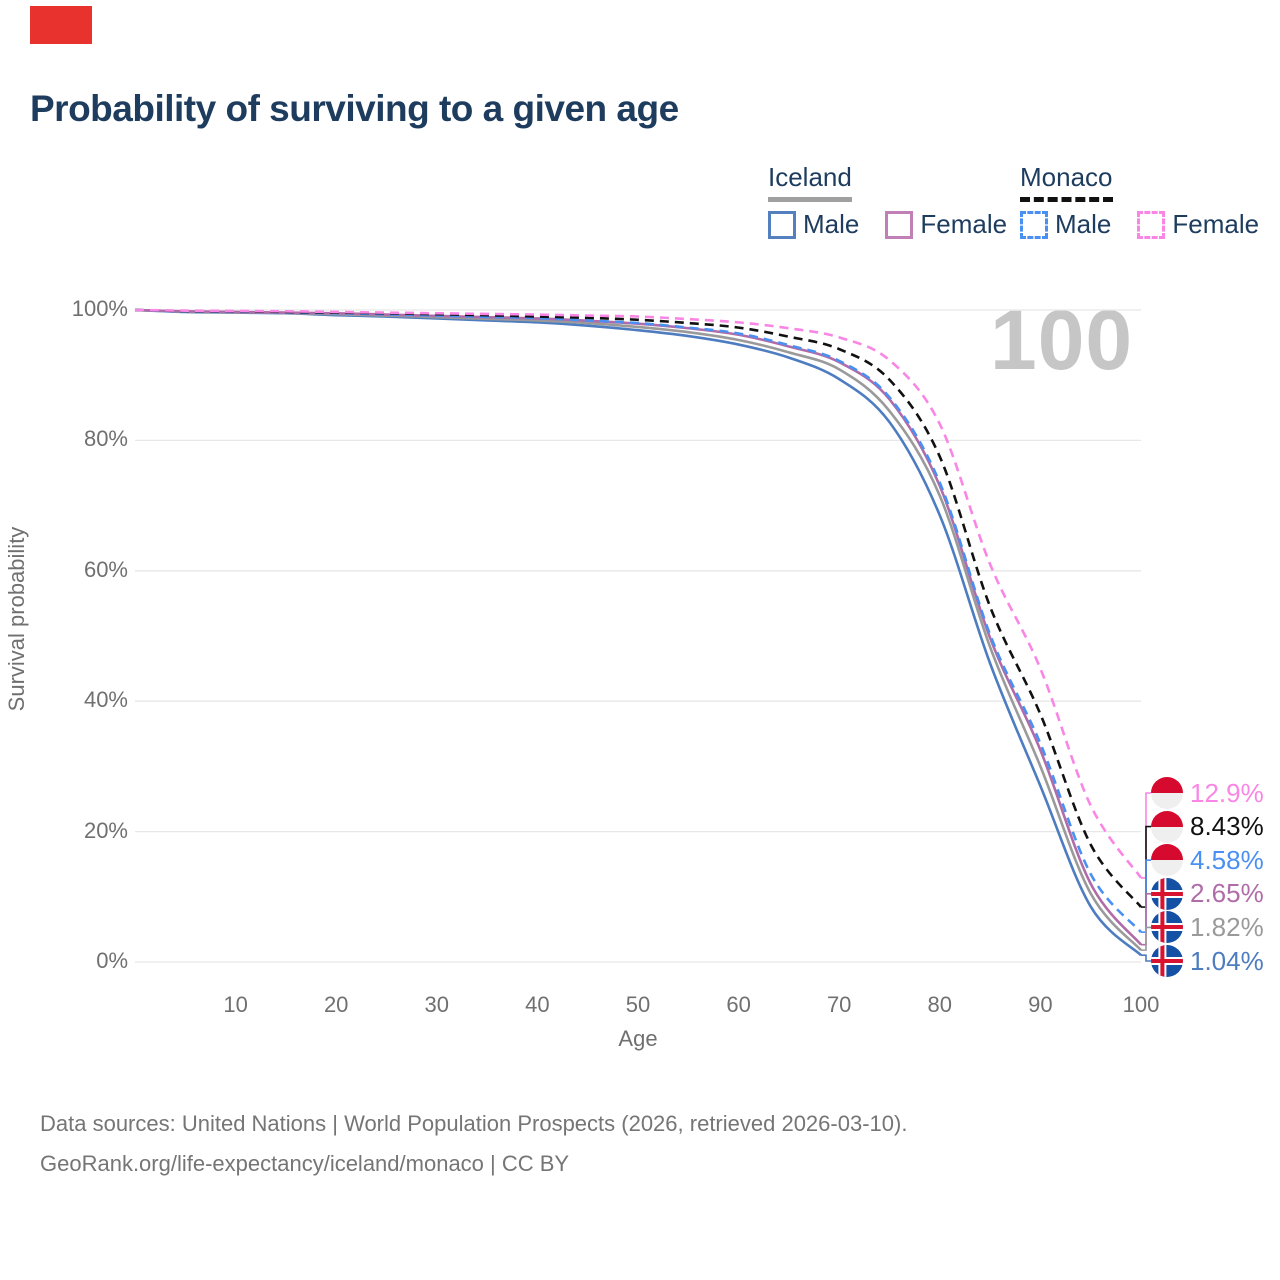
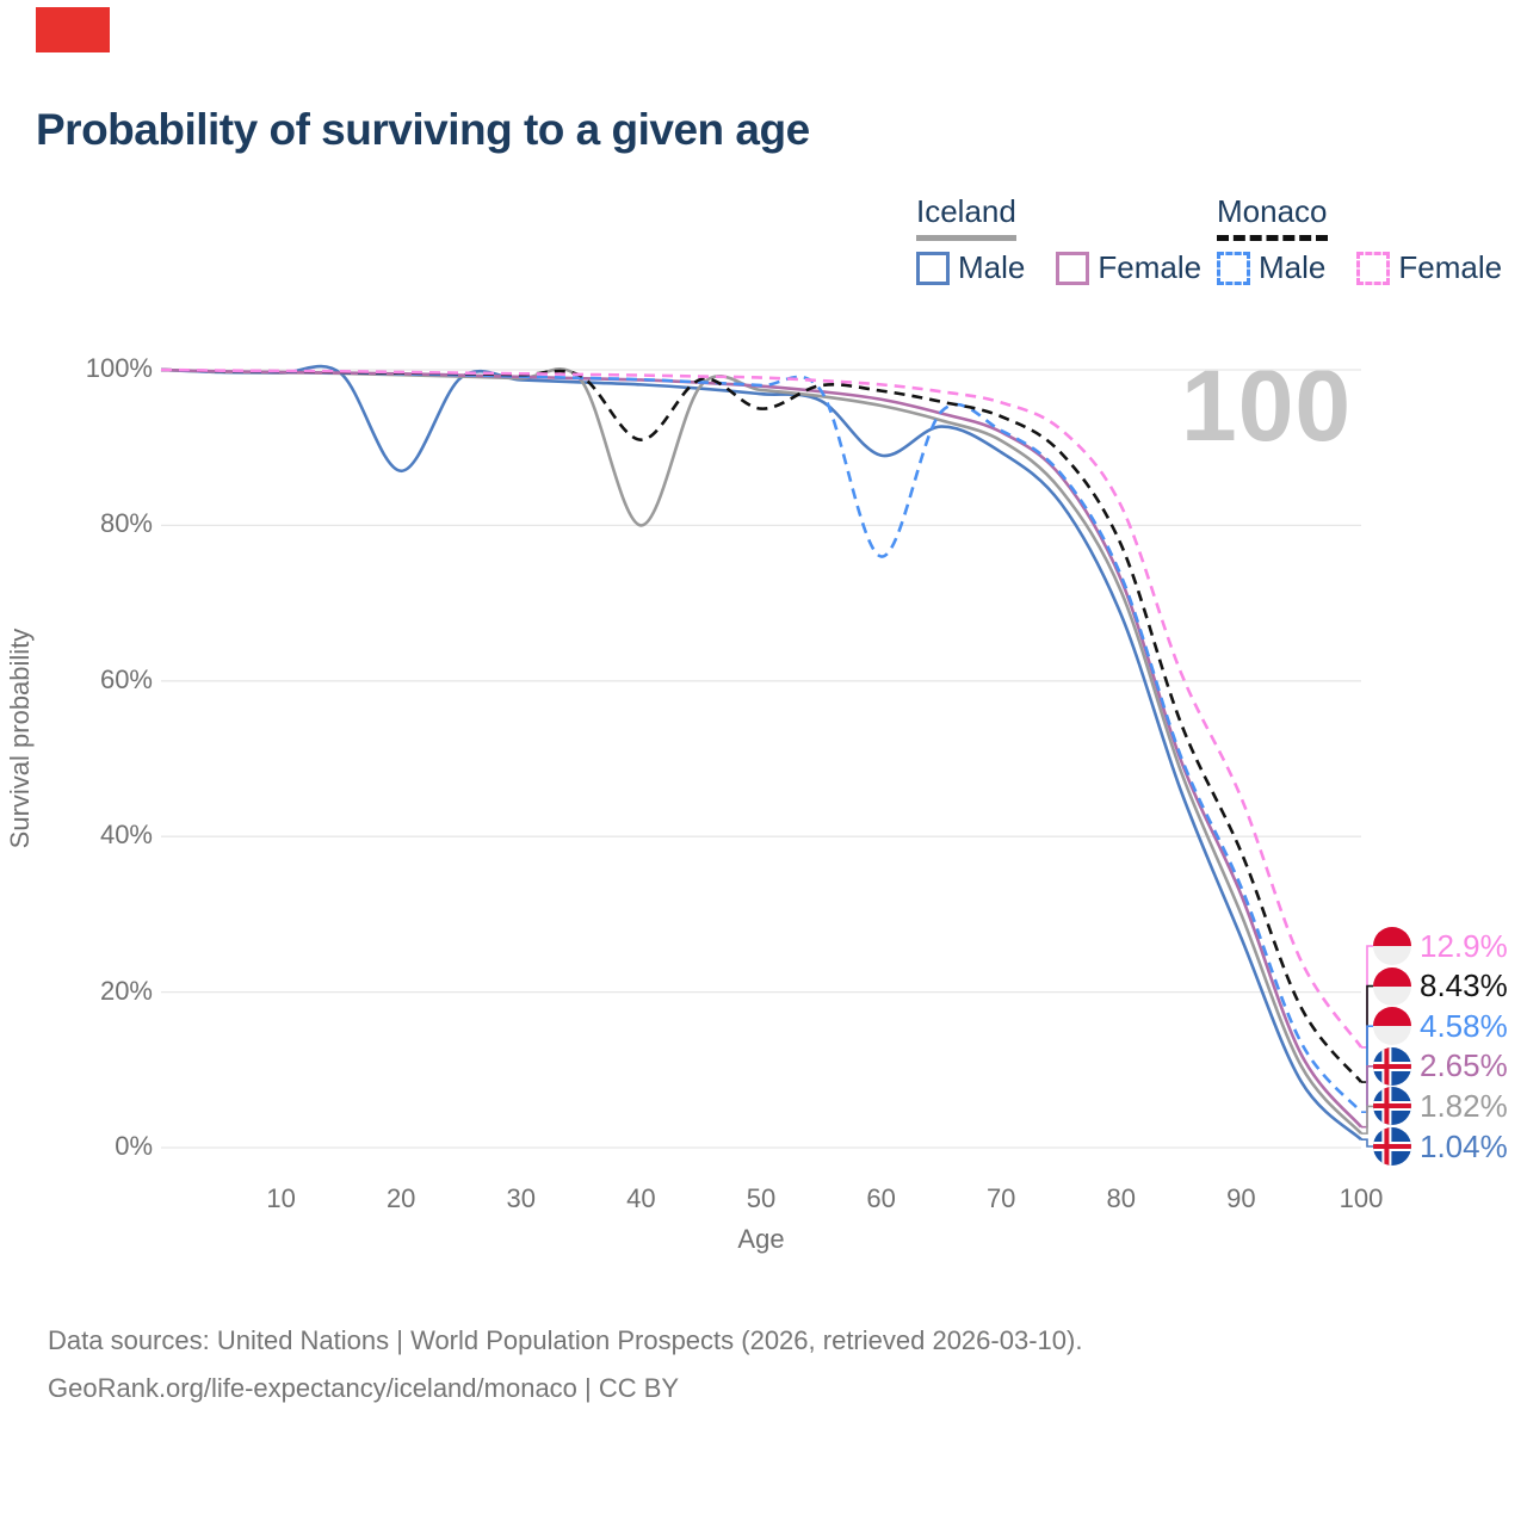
Iceland Male/20: 99% -> 87%
Monaco/40: 99% -> 91%
Iceland/40: 98% -> 80%
Monaco/50: 98% -> 95%
Monaco Male/60: 96% -> 76%
Iceland Male/60: 95% -> 89%
